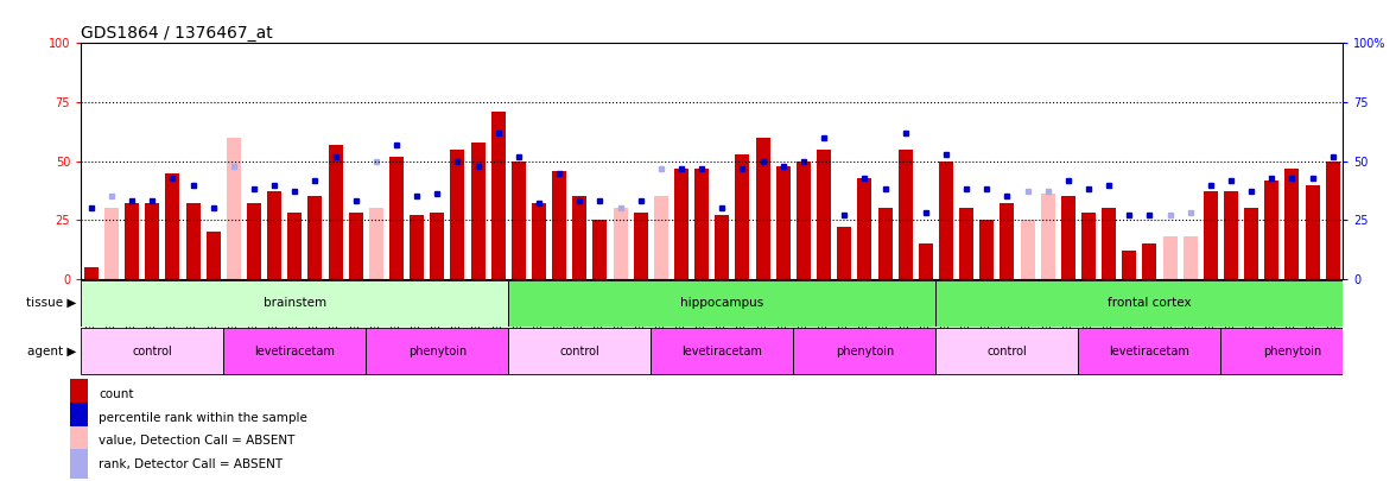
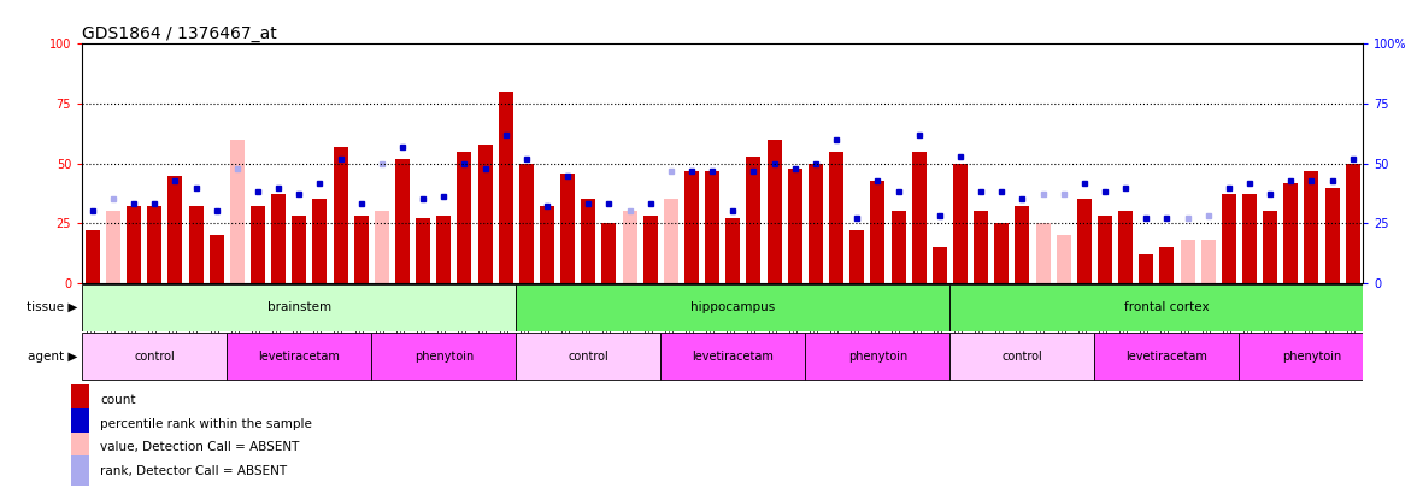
GSM53440: 5 -> 22
GSM53418: 71 -> 80
GSM53473: 36 -> 20
